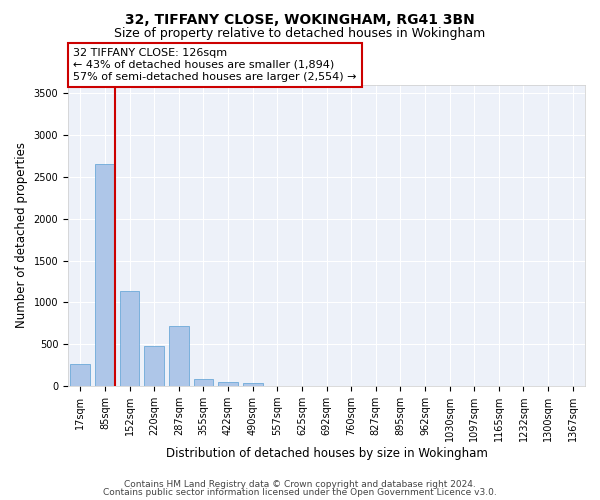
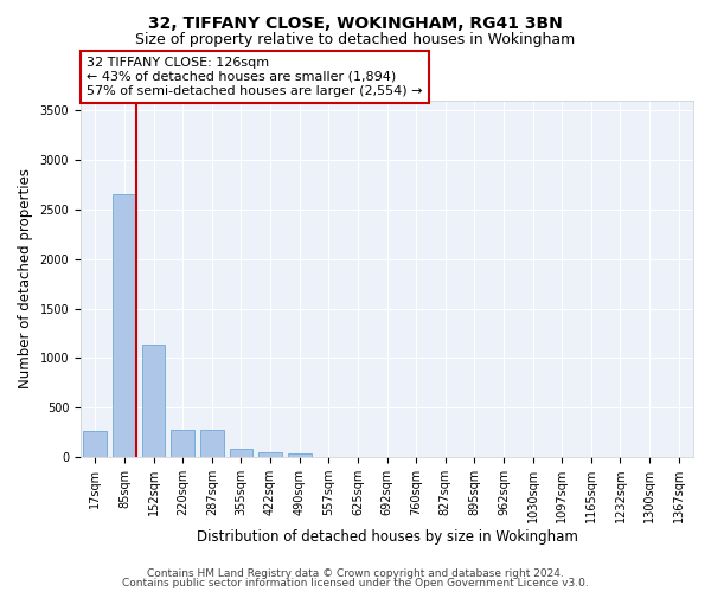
220sqm: 480 -> 280
287sqm: 720 -> 280
